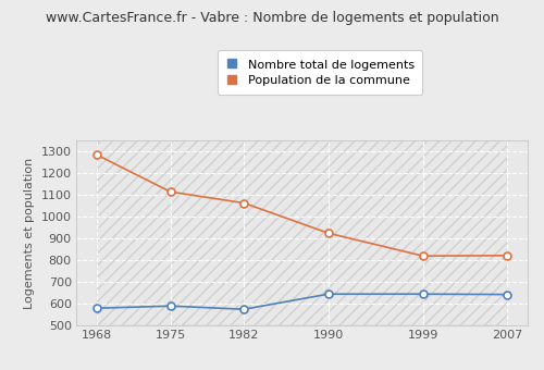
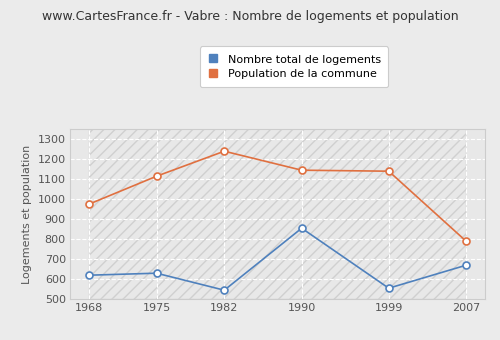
Nombre total de logements/1968: 580 -> 620
Population de la commune/1968: 1285 -> 975
Nombre total de logements/1975: 590 -> 630
Nombre total de logements/1982: 575 -> 545
Population de la commune/1982: 1063 -> 1240
Nombre total de logements/1990: 645 -> 855
Population de la commune/1990: 925 -> 1145
Nombre total de logements/1999: 645 -> 555
Population de la commune/1999: 820 -> 1140
Nombre total de logements/2007: 643 -> 670
Population de la commune/2007: 822 -> 790
